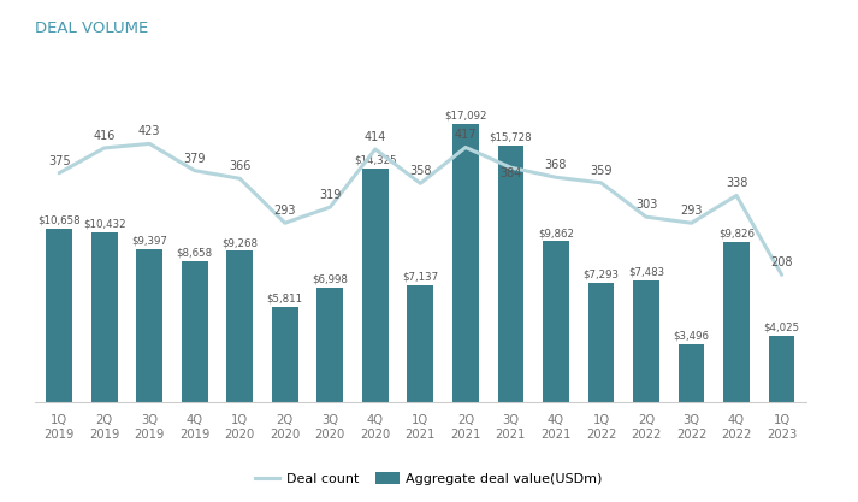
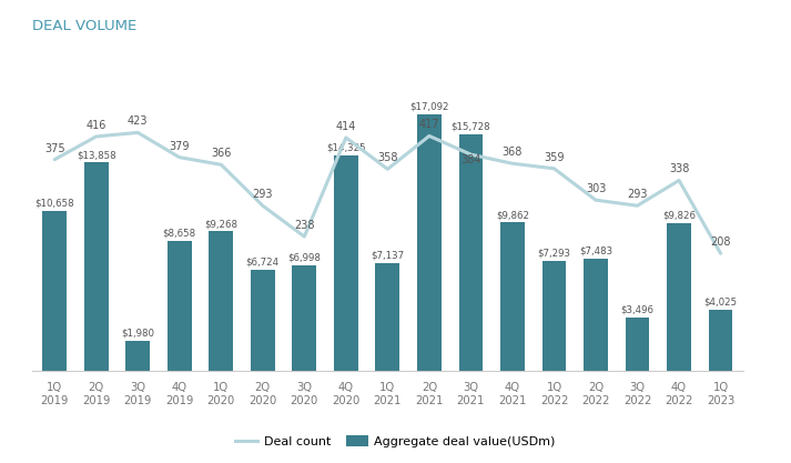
Aggregate deal value(USDm)/2Q 2019: $10,432 -> $13,858
Aggregate deal value(USDm)/3Q 2019: $9,397 -> $1,980
Aggregate deal value(USDm)/2Q 2020: $5,811 -> $6,724
Deal count/3Q 2020: 319 -> 238
